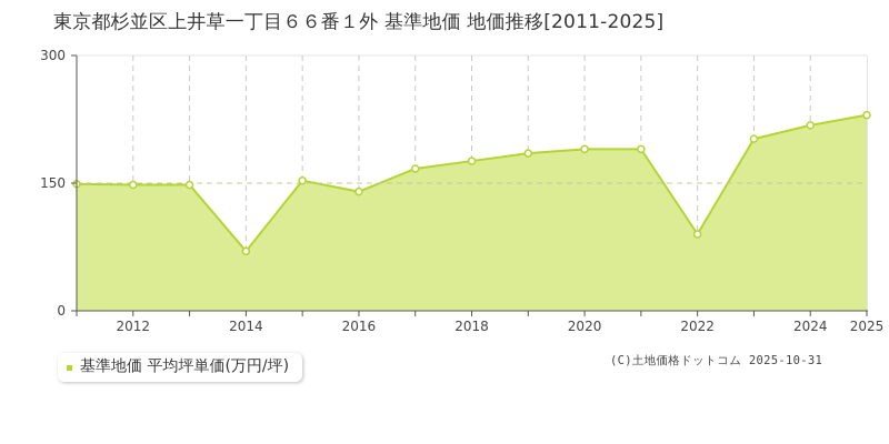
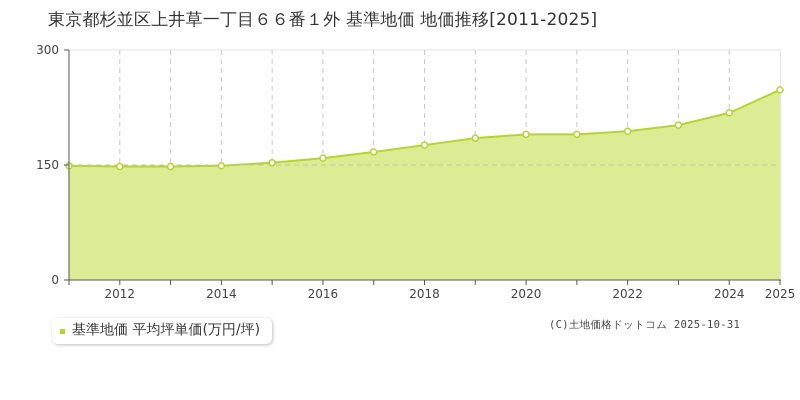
2014: 70 -> 150
2016: 140 -> 160
2022: 90 -> 190
2025: 230 -> 250
